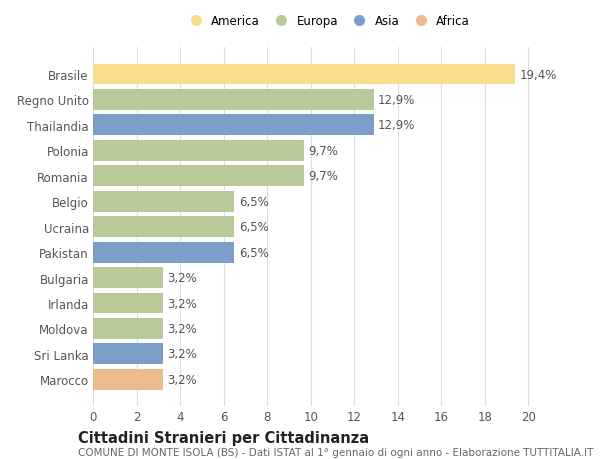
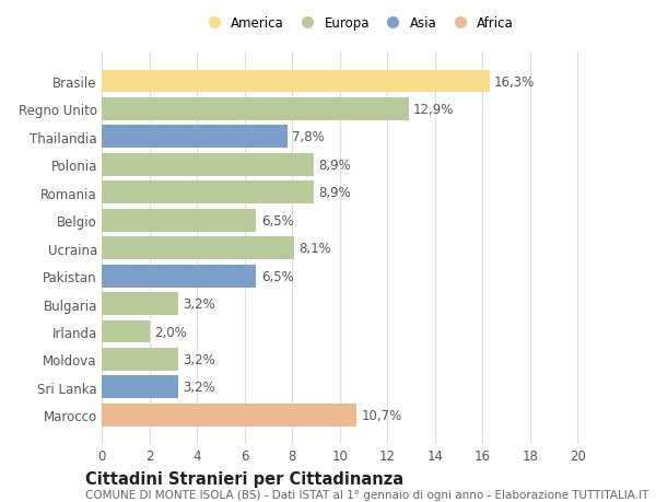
Brasile: 19,4% -> 16,3%
Thailandia: 12,9% -> 7,8%
Polonia: 9,7% -> 8,9%
Romania: 9,7% -> 8,9%
Ucraina: 6,5% -> 8,1%
Irlanda: 3,2% -> 2,0%
Marocco: 3,2% -> 10,7%
